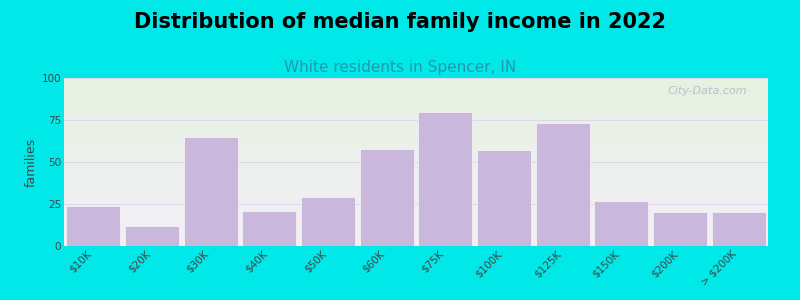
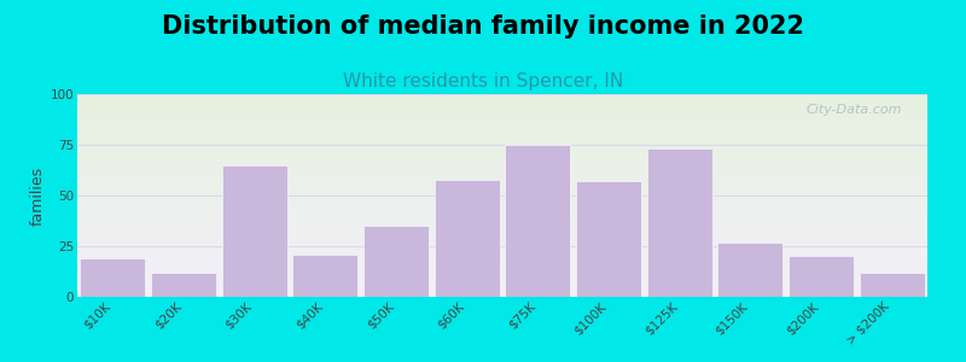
$10K: 24 -> 19
$50K: 29 -> 35
$75K: 80 -> 75
> $200K: 20 -> 12
